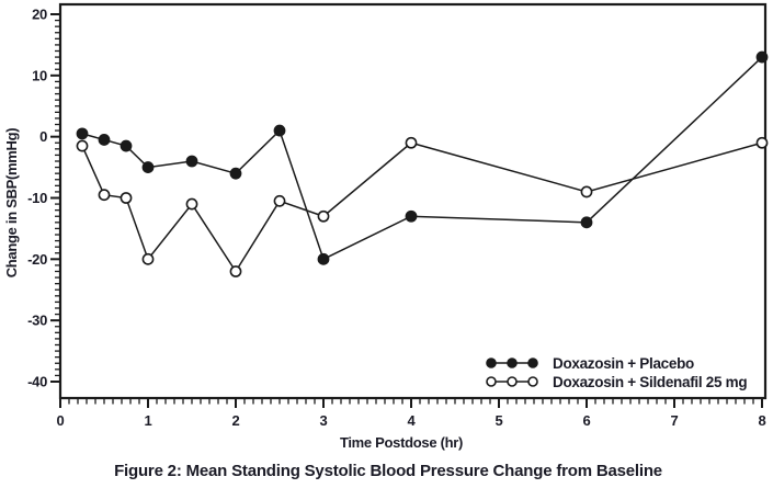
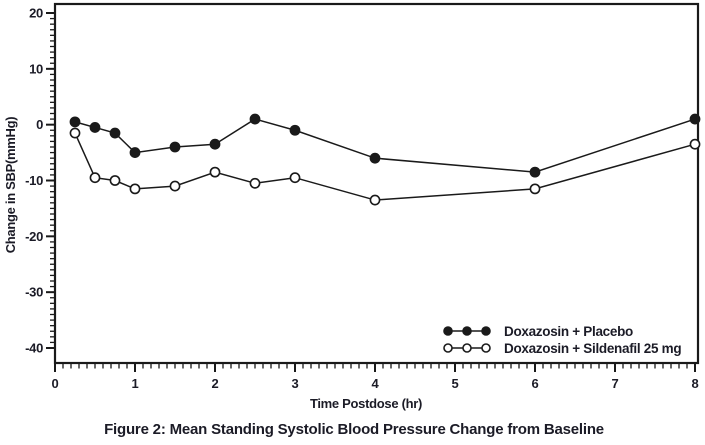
Doxazosin + Sildenafil 25 mg/1: -20 -> -12
Doxazosin + Placebo/2: -6 -> -4
Doxazosin + Sildenafil 25 mg/2: -22 -> -8
Doxazosin + Placebo/3: -20 -> -1
Doxazosin + Sildenafil 25 mg/3: -13 -> -10
Doxazosin + Placebo/4: -13 -> -6
Doxazosin + Sildenafil 25 mg/4: -1 -> -14
Doxazosin + Placebo/6: -14 -> -8
Doxazosin + Sildenafil 25 mg/6: -9 -> -12
Doxazosin + Placebo/8: 13 -> 1
Doxazosin + Sildenafil 25 mg/8: -1 -> -4
